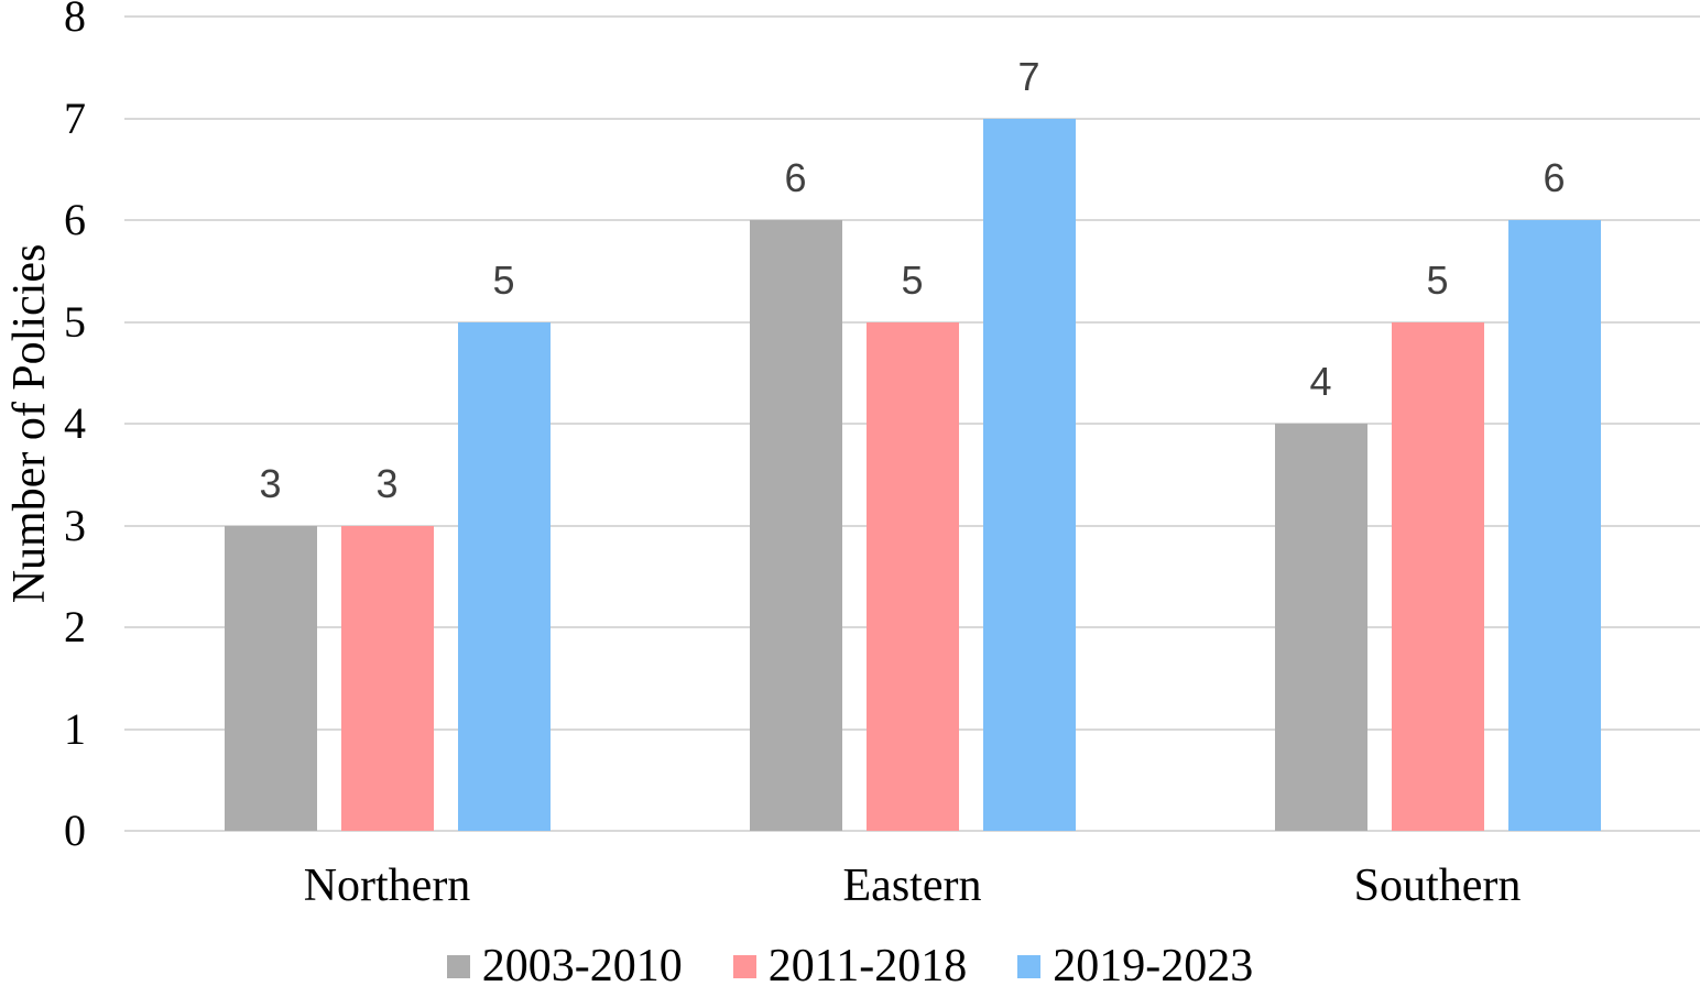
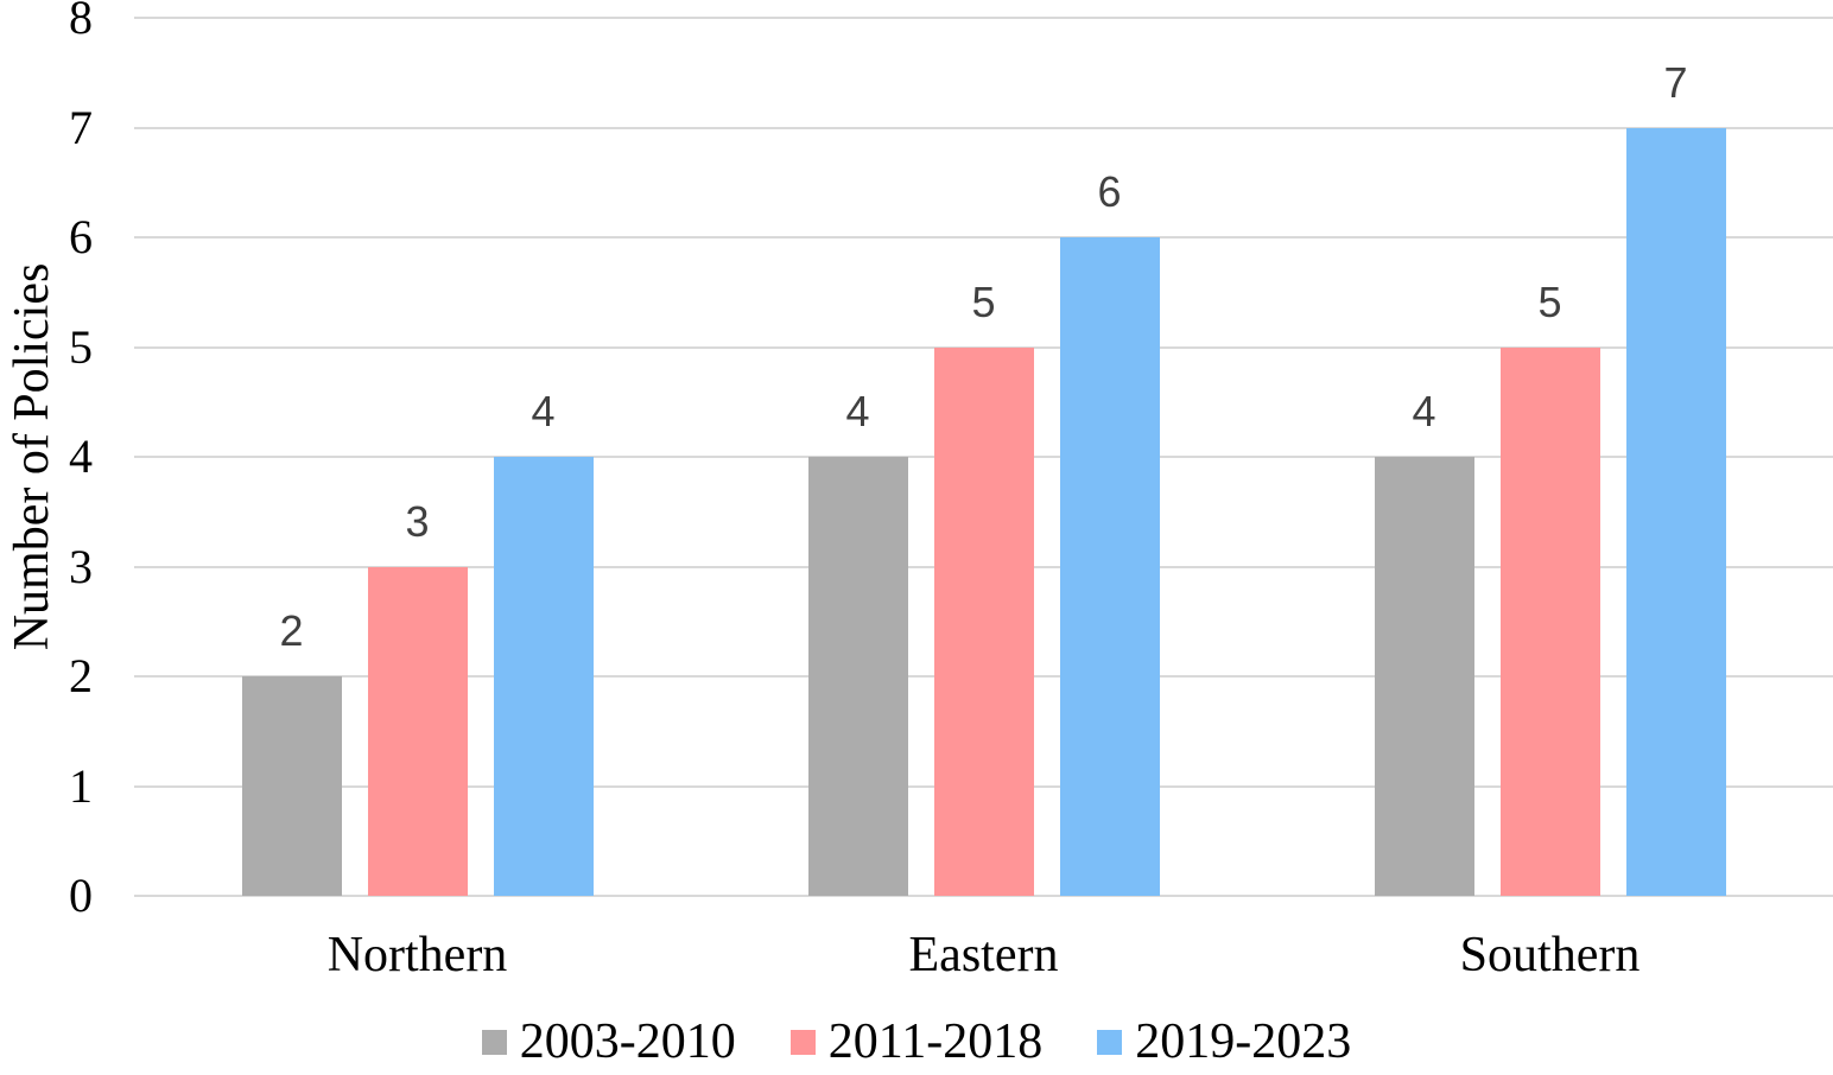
2003-2010/Northern: 3 -> 2
2019-2023/Northern: 5 -> 4
2003-2010/Eastern: 6 -> 4
2019-2023/Eastern: 7 -> 6
2019-2023/Southern: 6 -> 7
